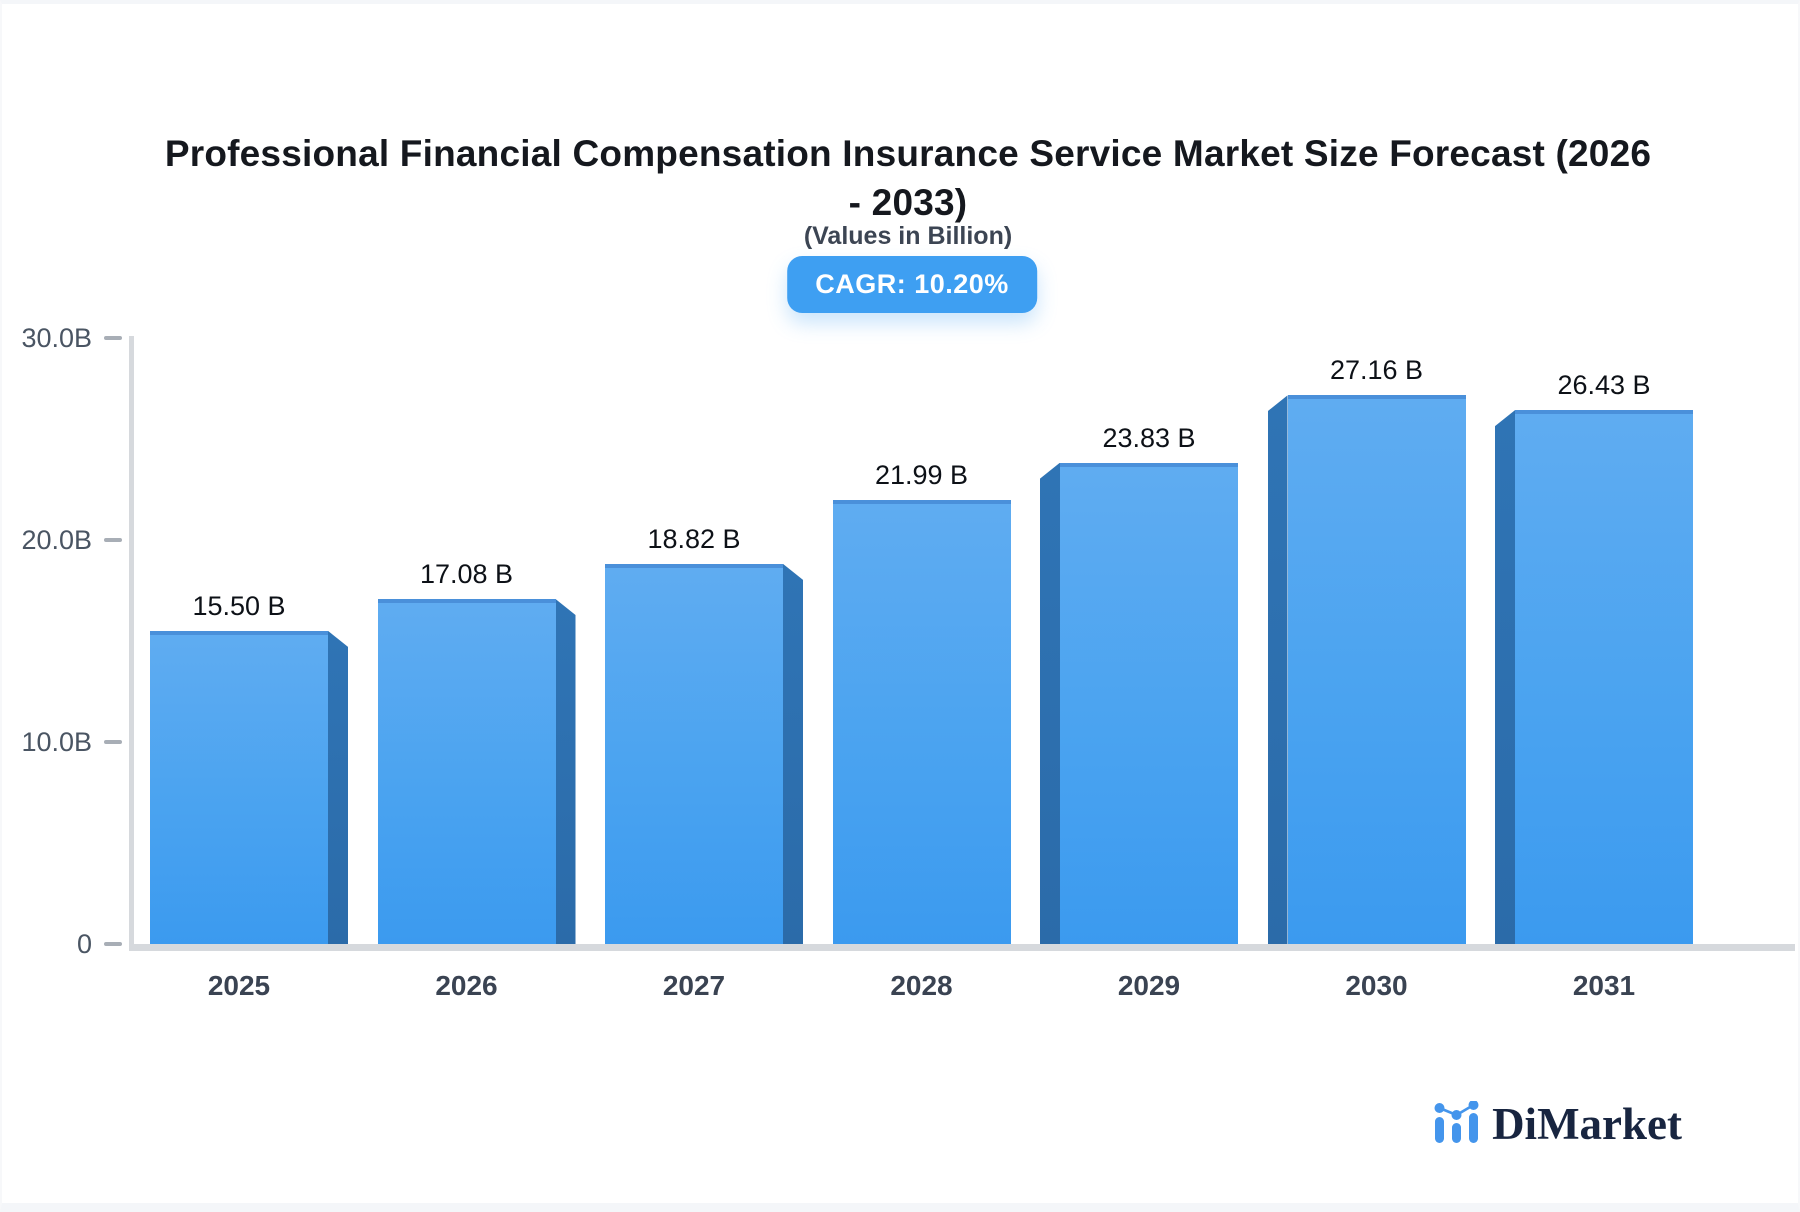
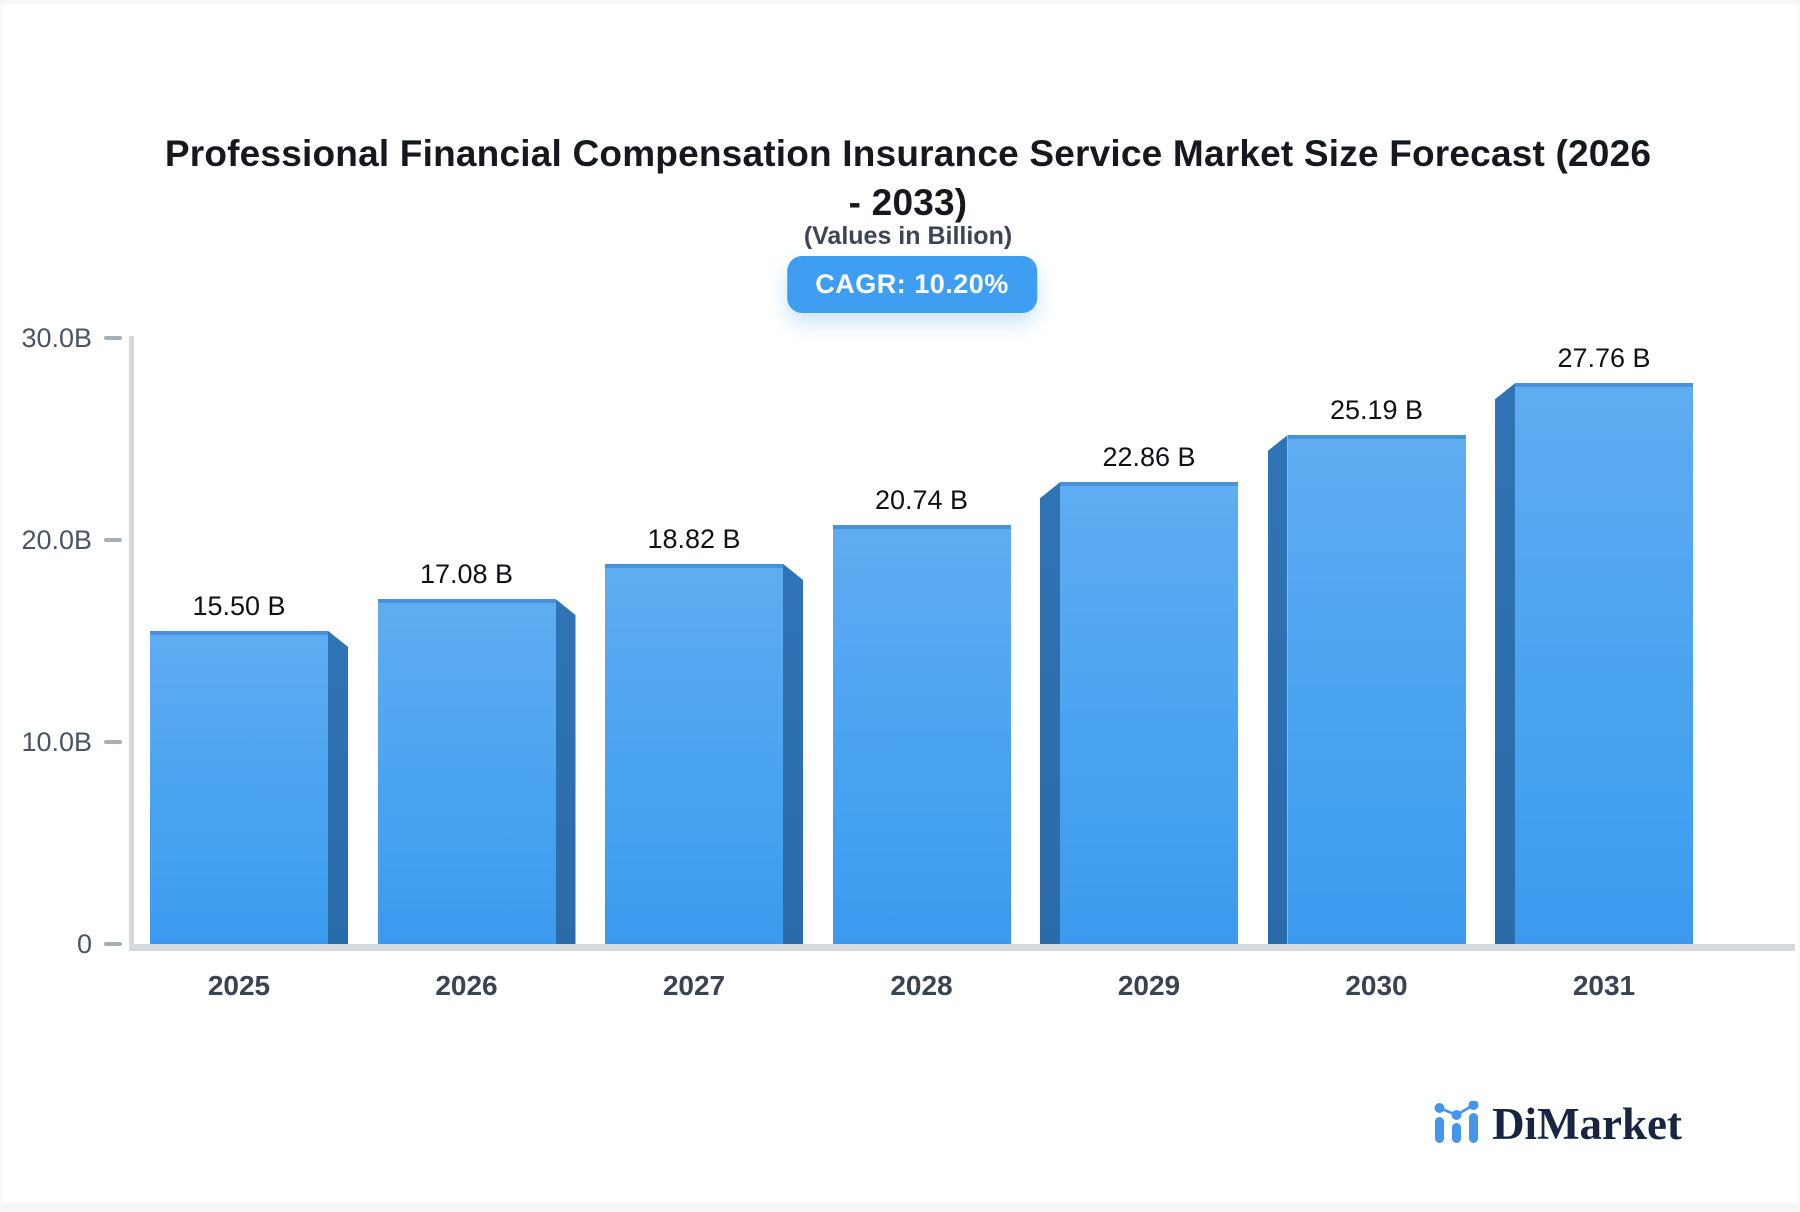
2028: 21.99 -> 20.74
2029: 23.83 -> 22.86
2030: 27.16 -> 25.19
2031: 26.43 -> 27.76
